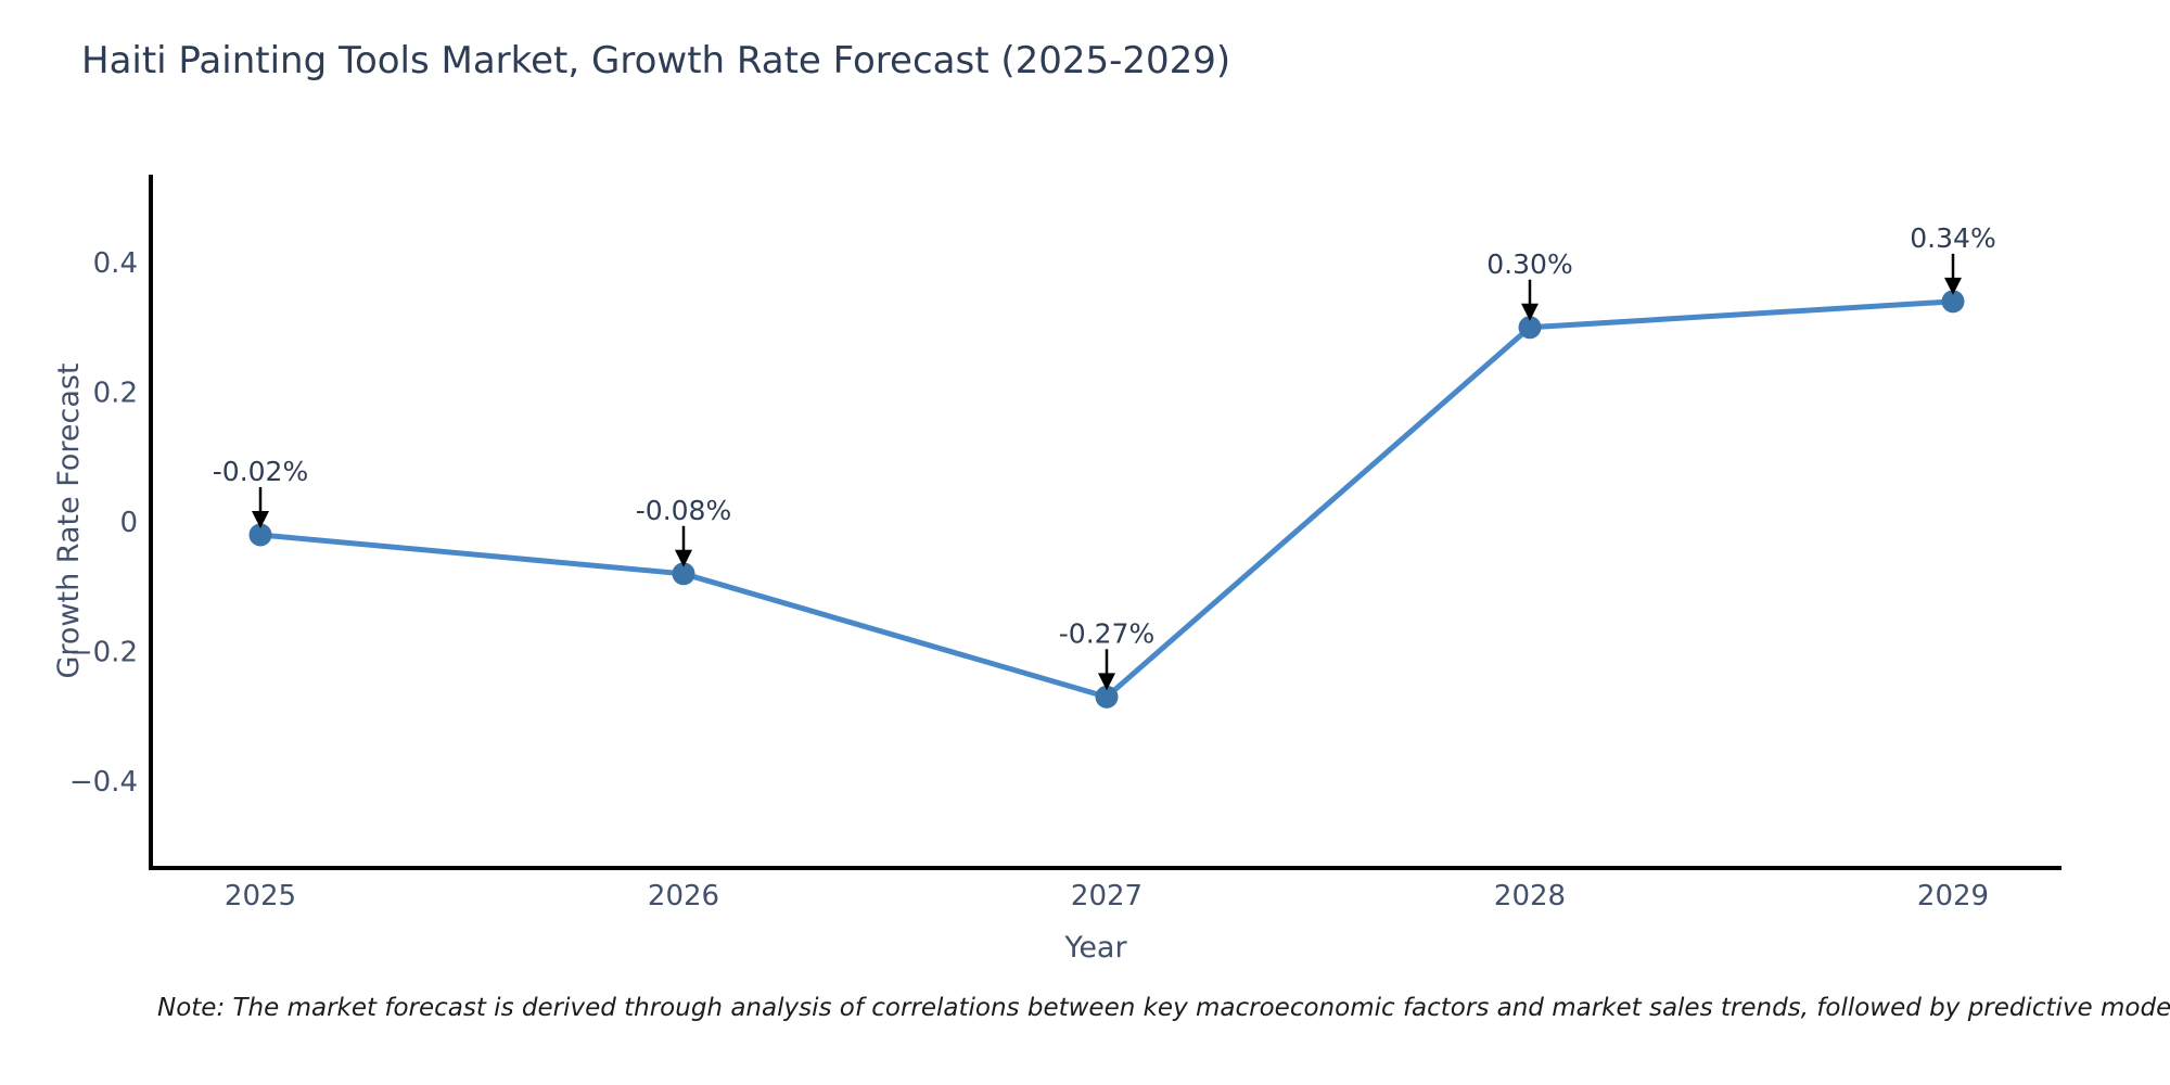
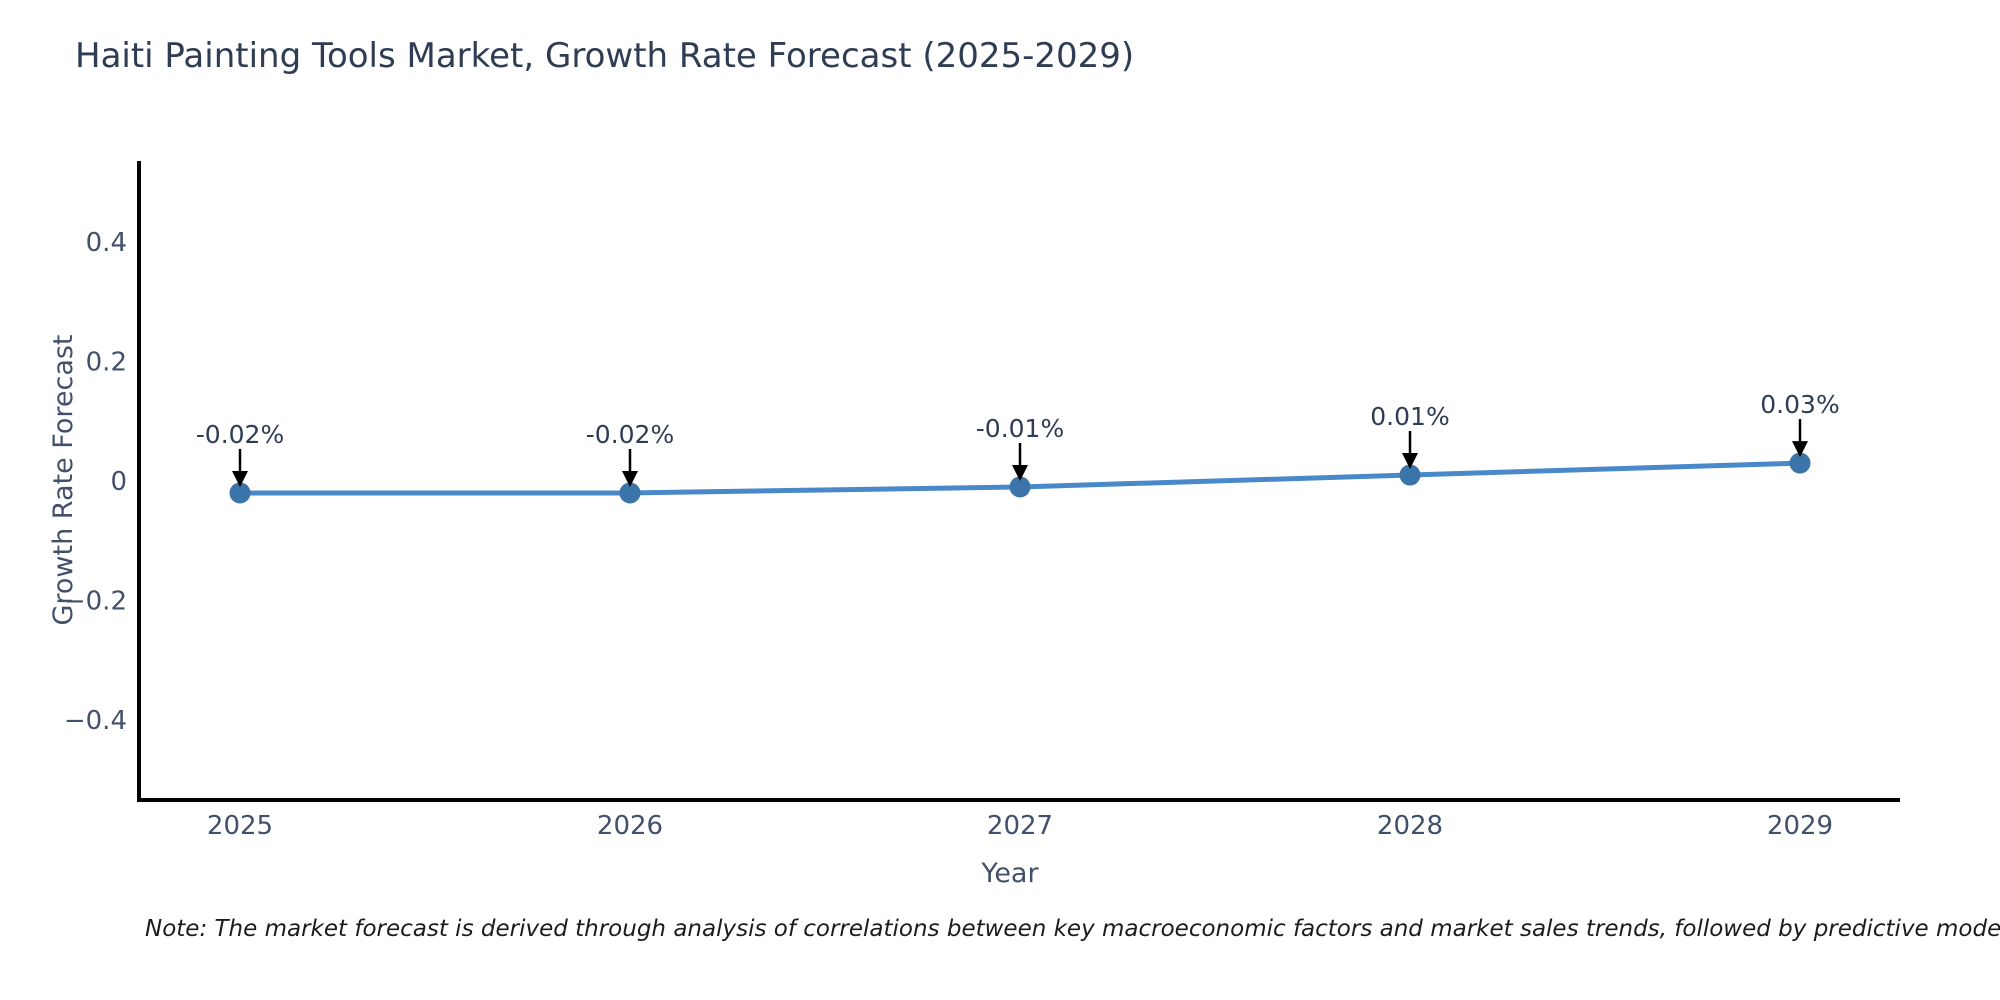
2026: -0.08% -> -0.02%
2027: -0.27% -> -0.01%
2028: 0.30% -> 0.01%
2029: 0.34% -> 0.03%
